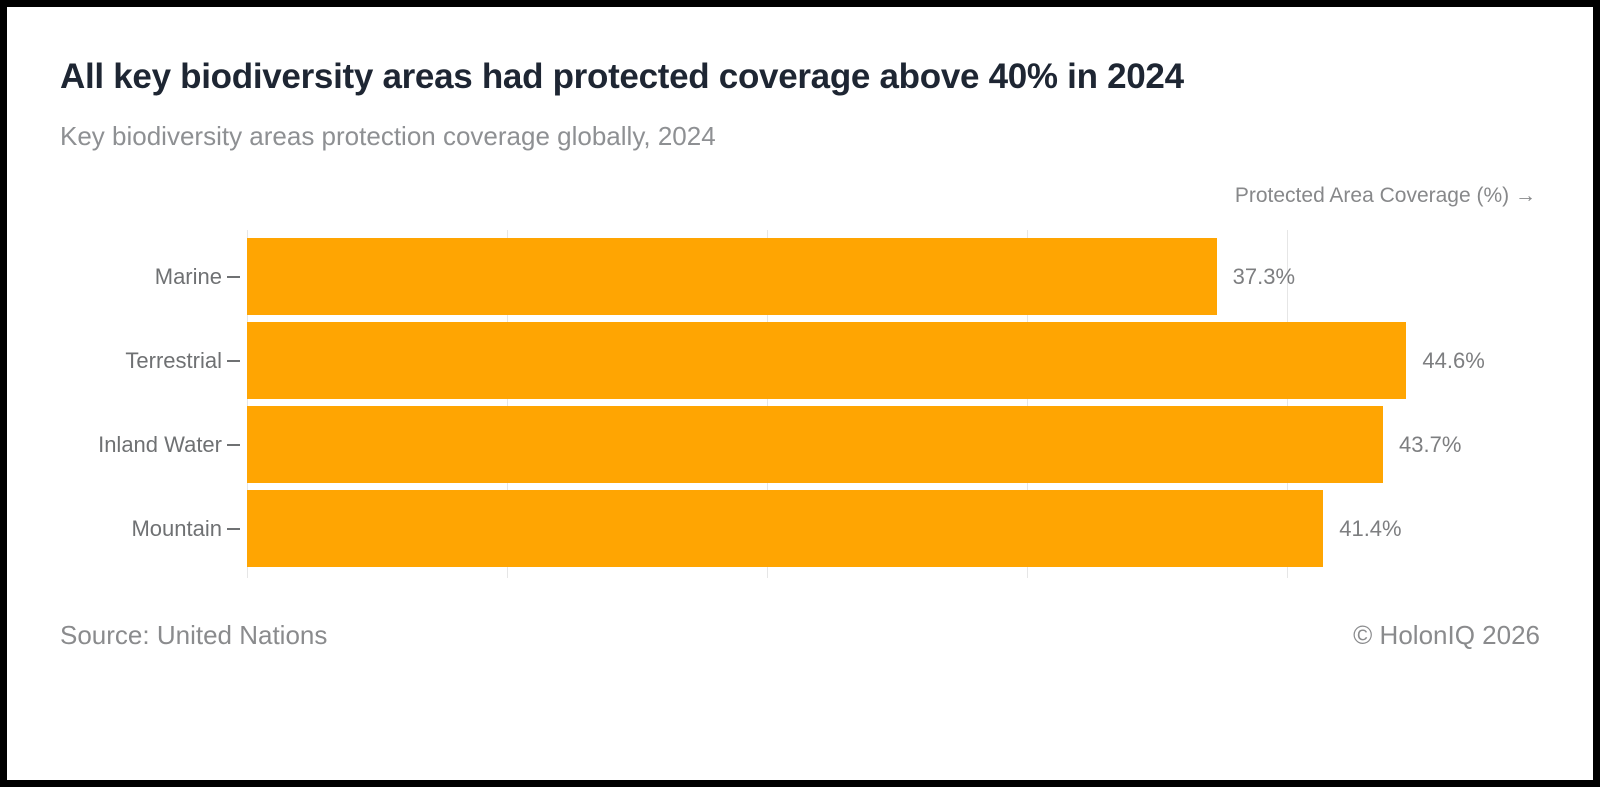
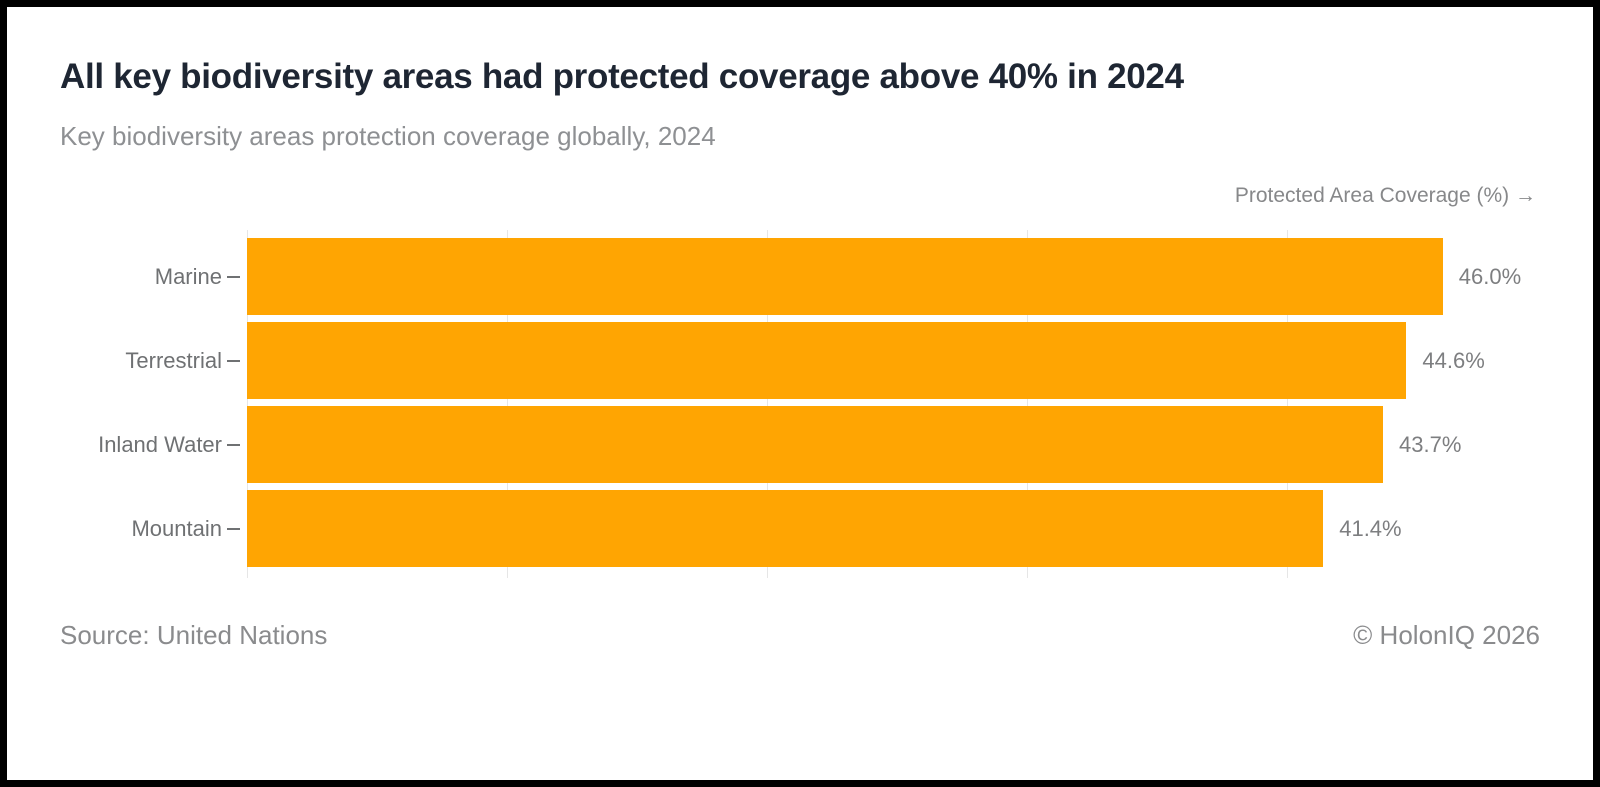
Marine: 37.3% -> 46.0%
